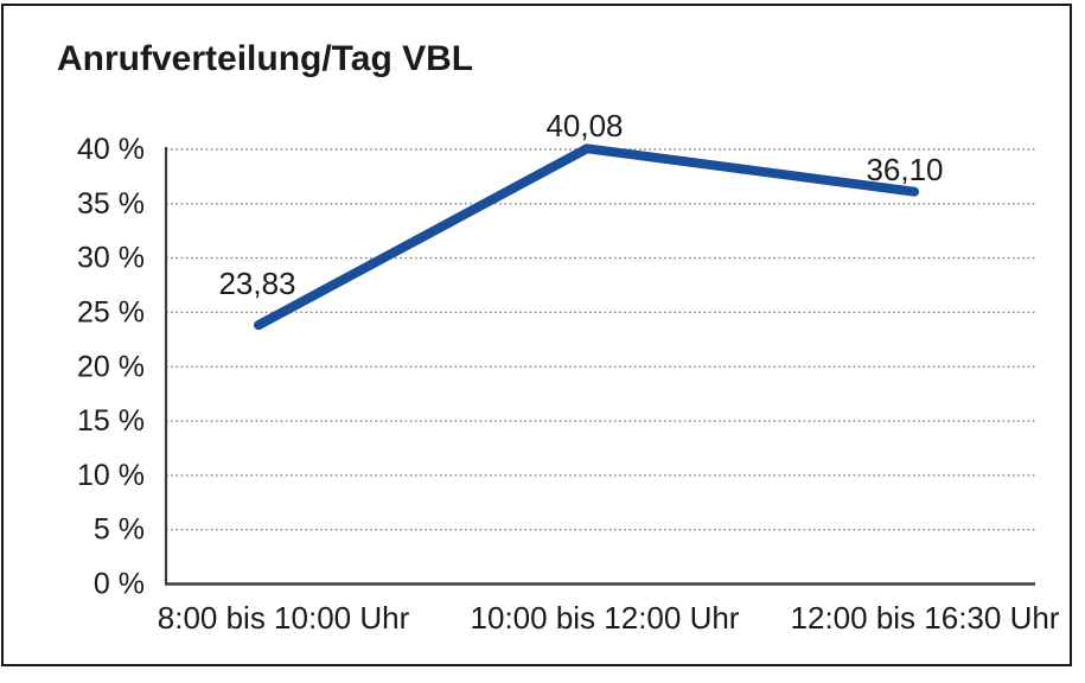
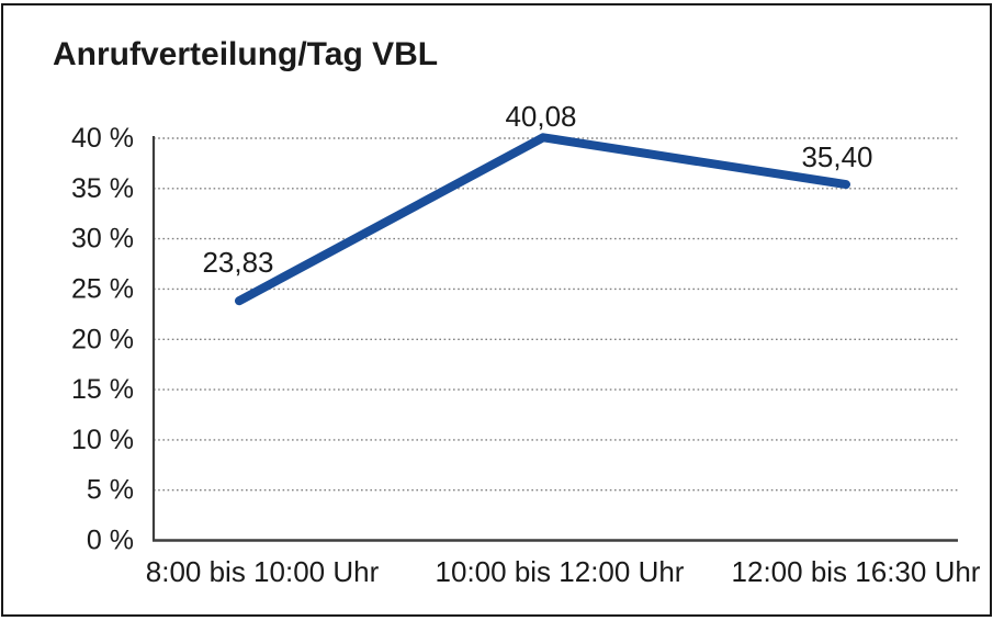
12:00 bis 16:30 Uhr: 36,10 -> 35,40
